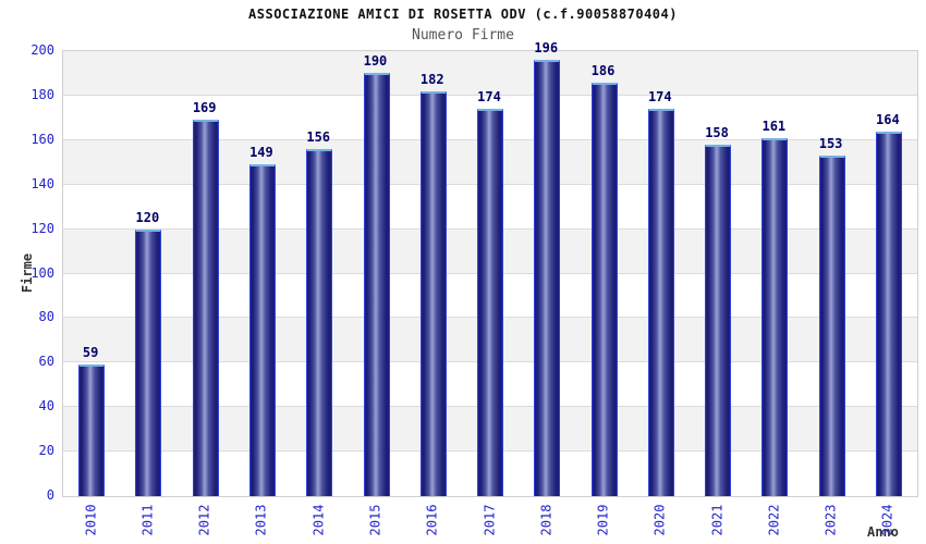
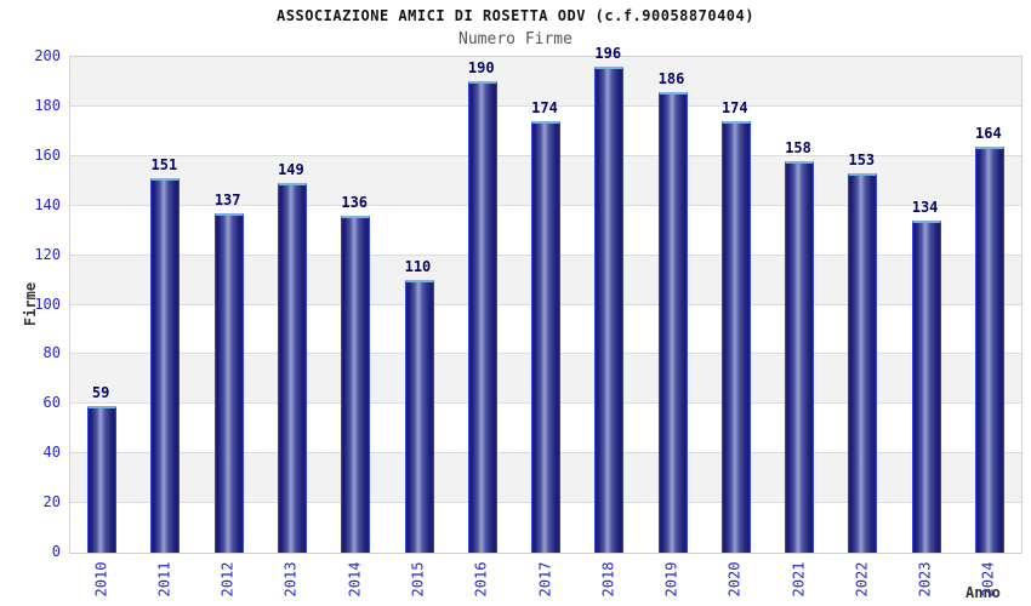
2011: 120 -> 151
2012: 169 -> 137
2014: 156 -> 136
2015: 190 -> 110
2016: 182 -> 190
2022: 161 -> 153
2023: 153 -> 134
